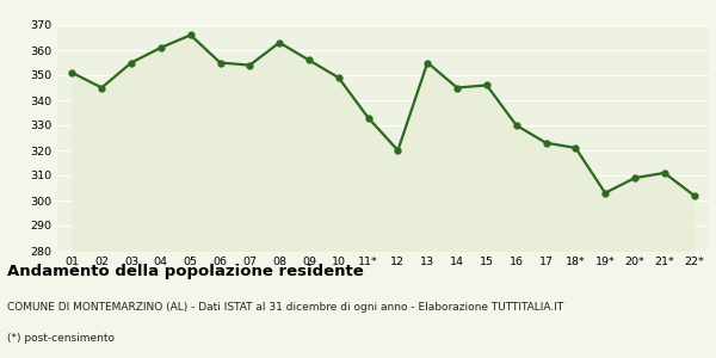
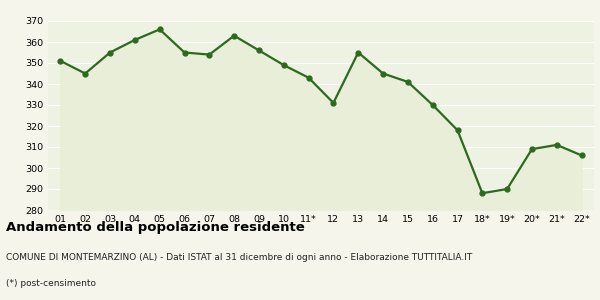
11*: 333 -> 343
12: 320 -> 331
15: 346 -> 341
17: 323 -> 318
18*: 321 -> 288
19*: 303 -> 290
22*: 302 -> 306
